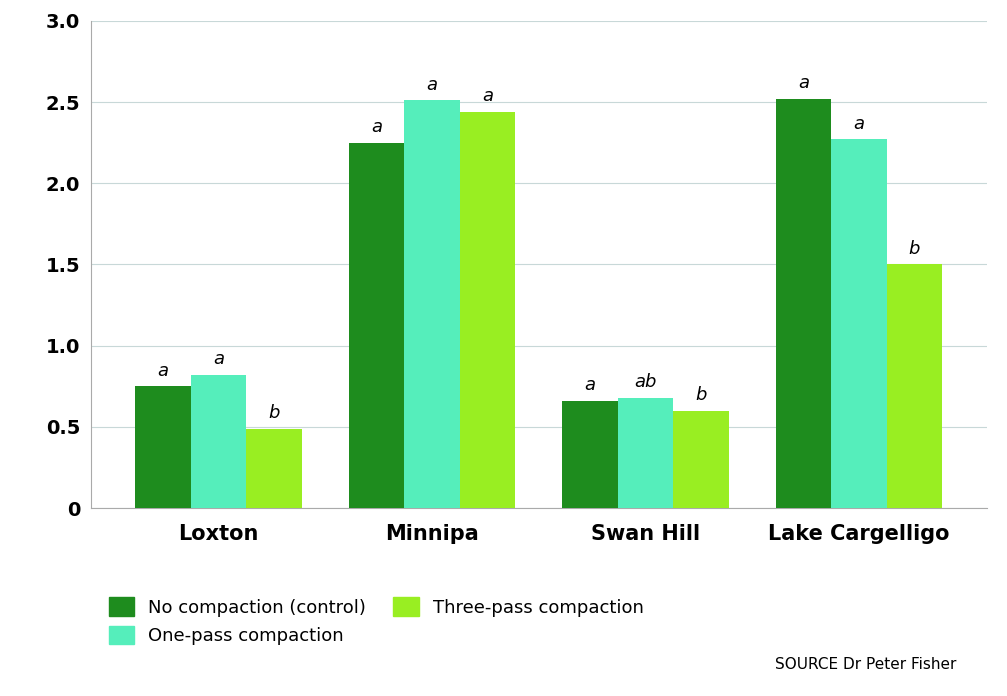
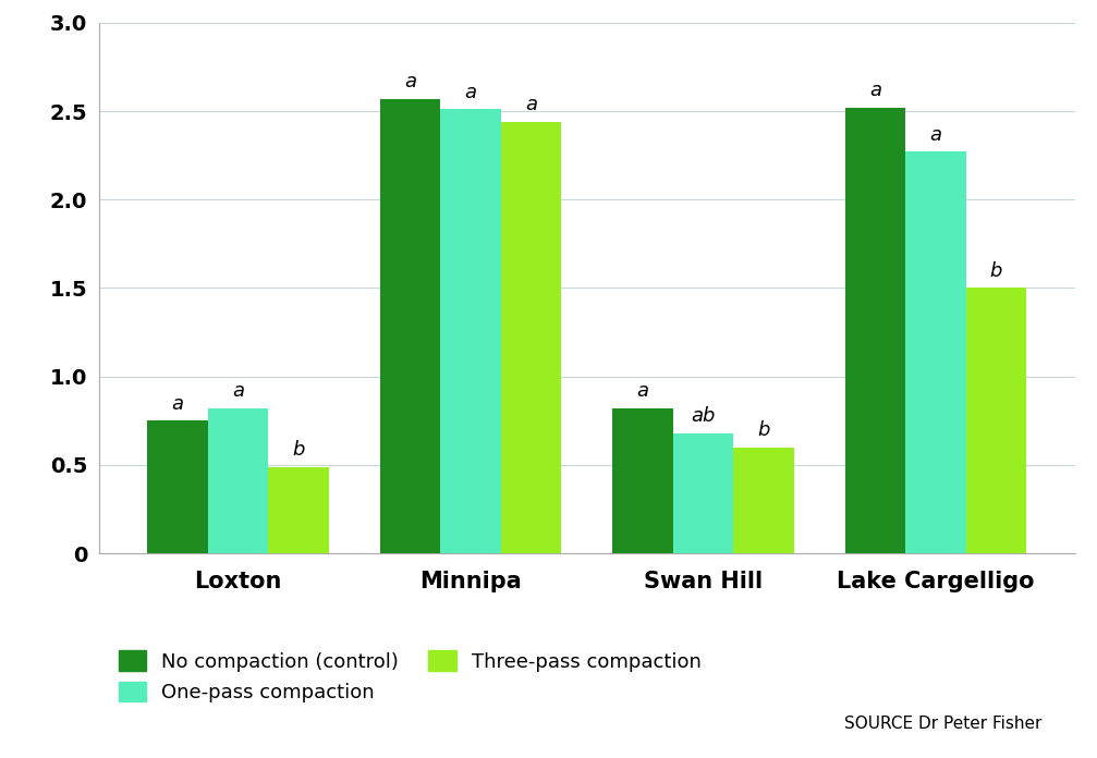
No compaction (control)/Minnipa: 2.25 -> 2.57
No compaction (control)/Swan Hill: 0.66 -> 0.82
